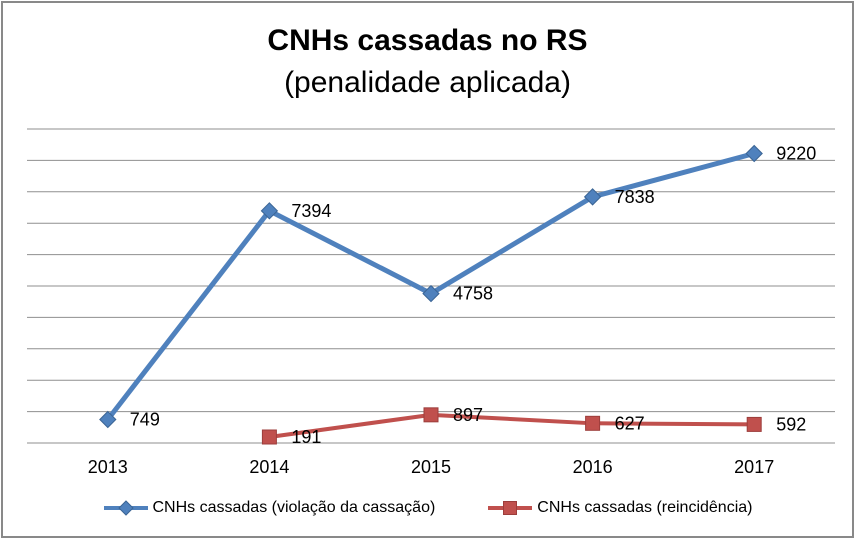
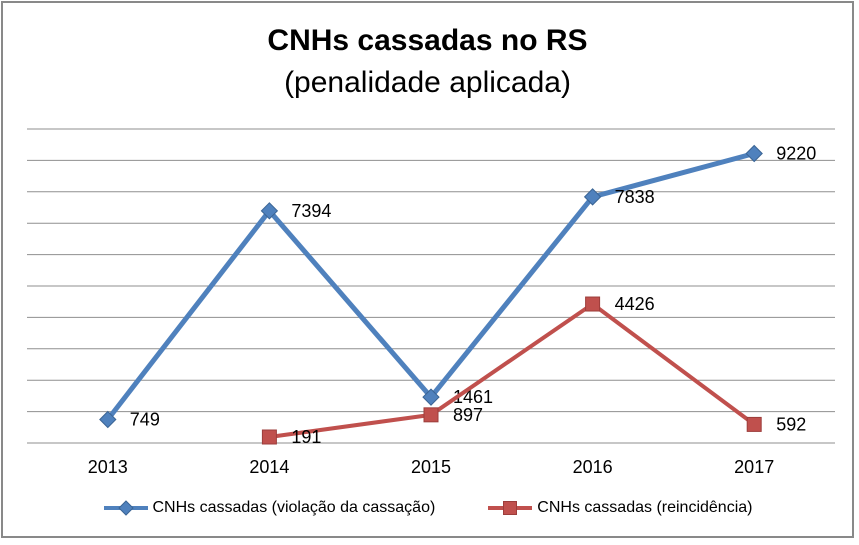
CNHs cassadas (violação da cassação)/2015: 4758 -> 1461
CNHs cassadas (reincidência)/2016: 627 -> 4426
